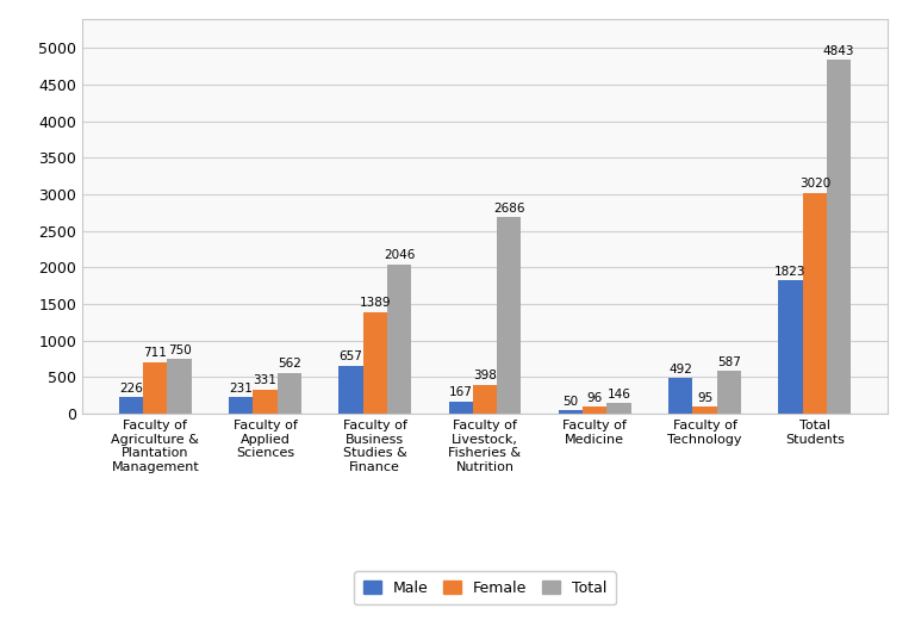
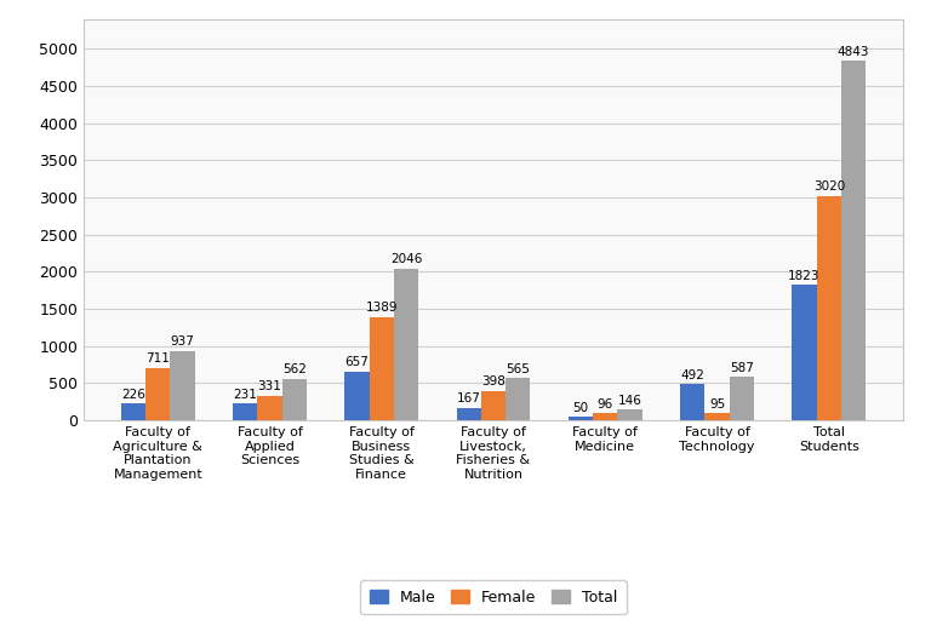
Total/Faculty of Agriculture & Plantation Management: 750 -> 937
Total/Faculty of Livestock, Fisheries & Nutrition: 2686 -> 565
